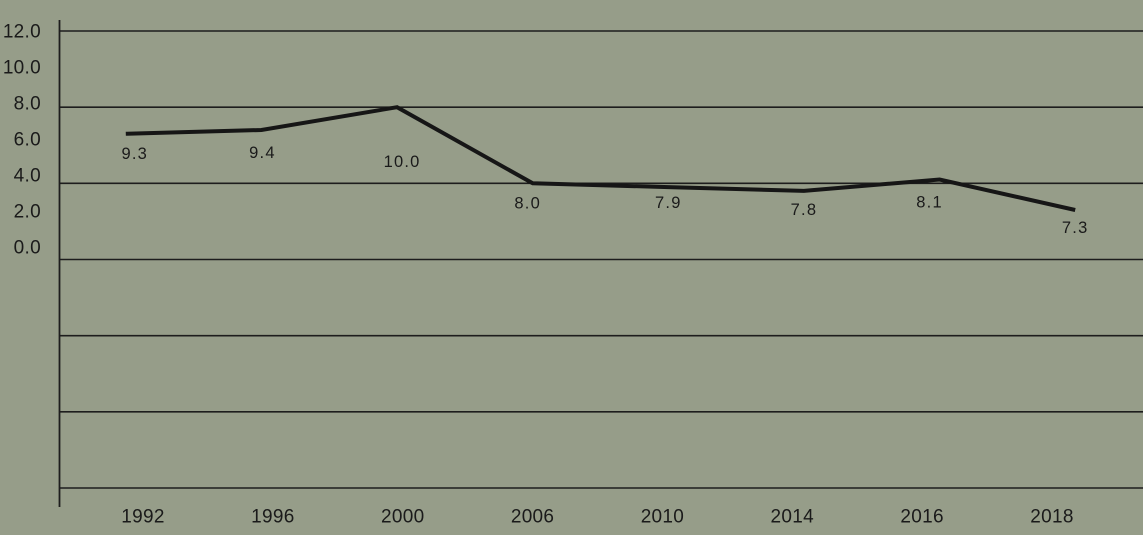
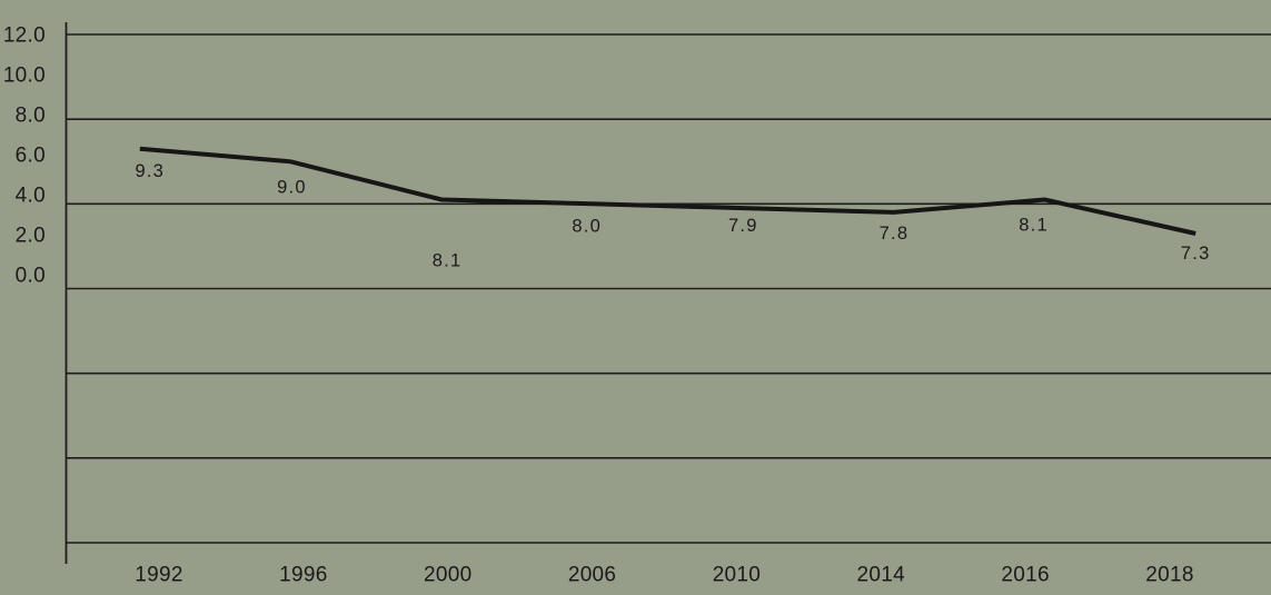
1996: 9.4 -> 9.0
2000: 10.0 -> 8.1
